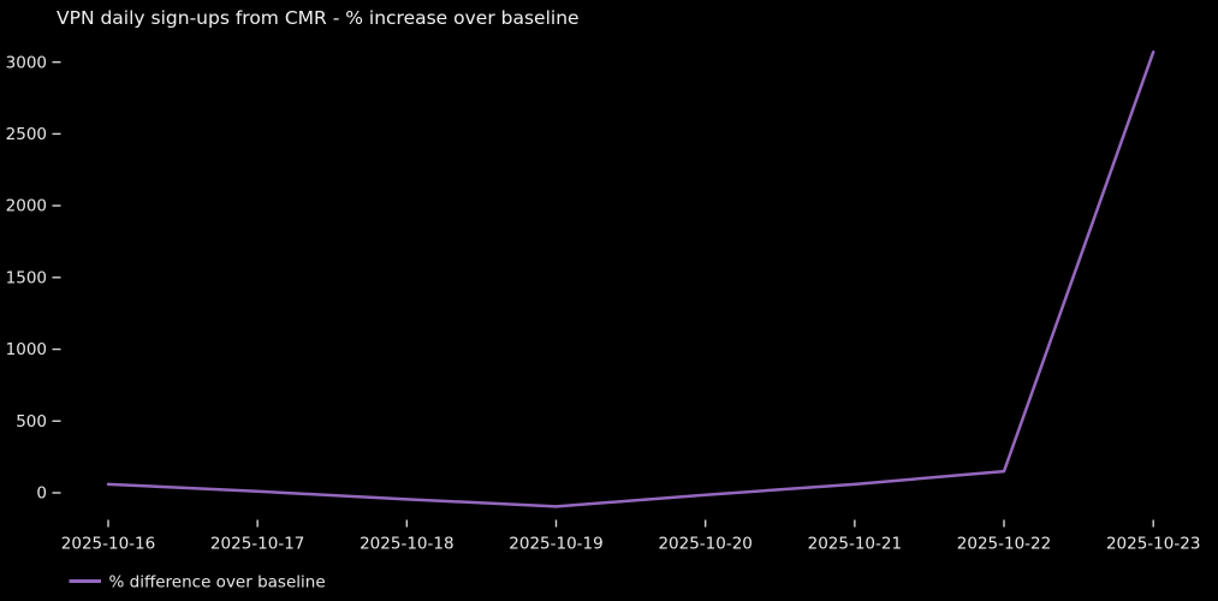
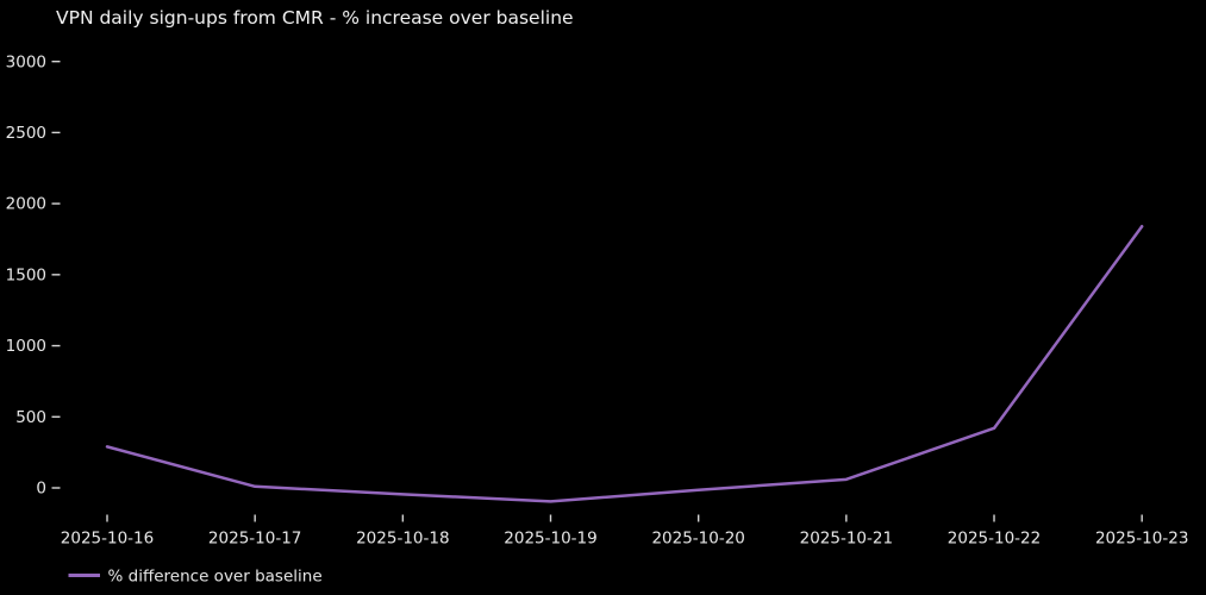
2025-10-16: 60 -> 290
2025-10-22: 150 -> 420
2025-10-23: 3070 -> 1840
